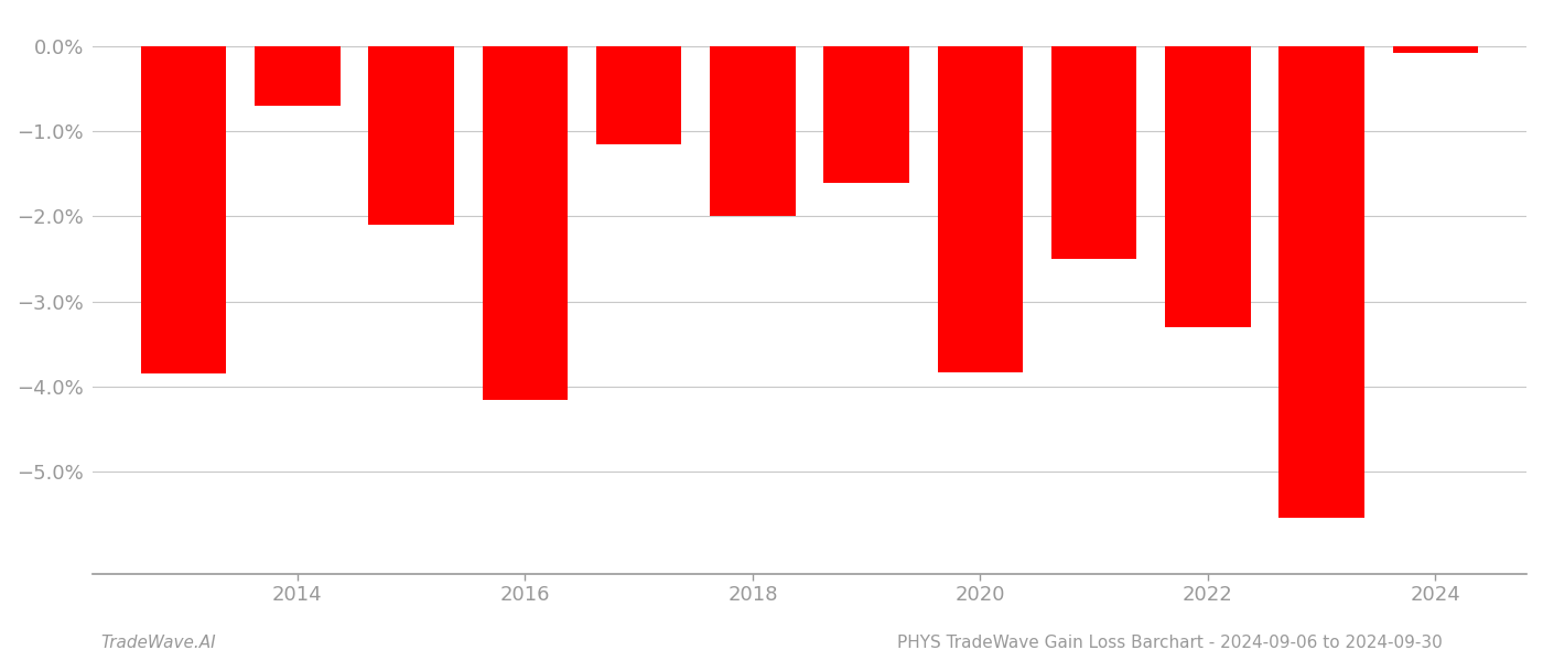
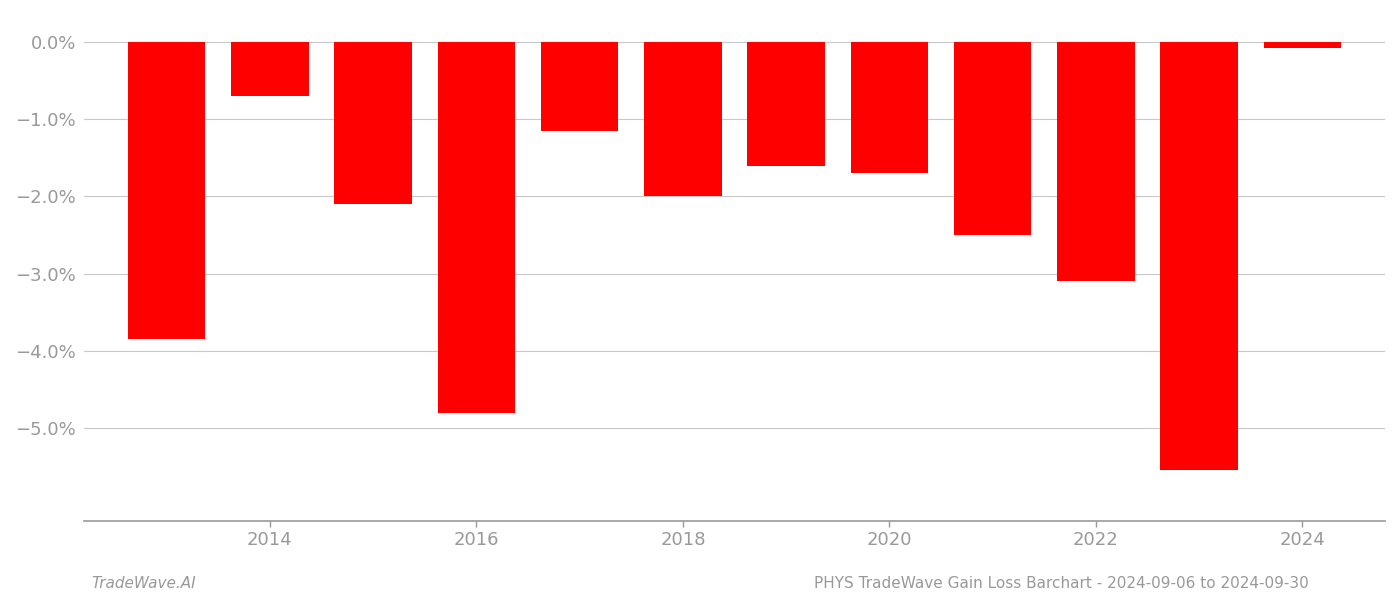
2016: -4.16% -> -4.80%
2020: -3.84% -> -1.70%
2022: -3.30% -> -3.10%
